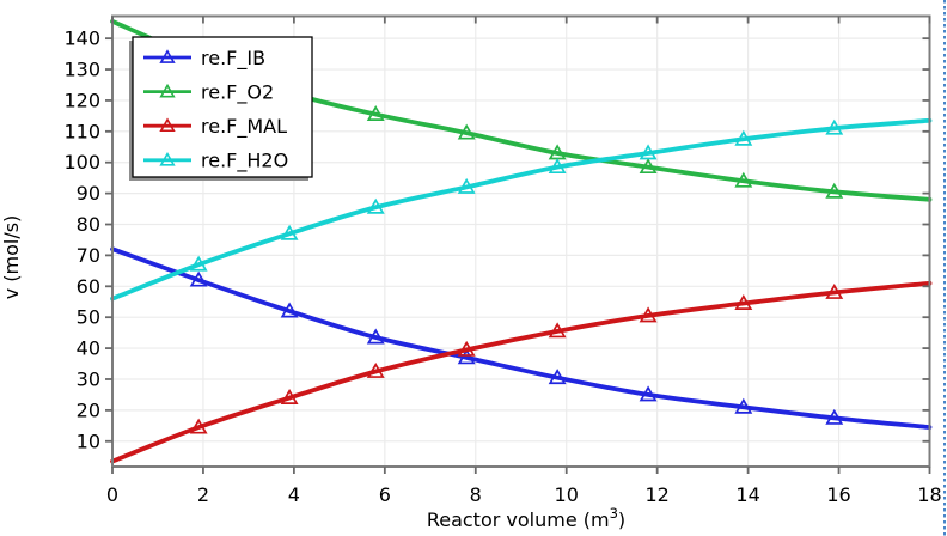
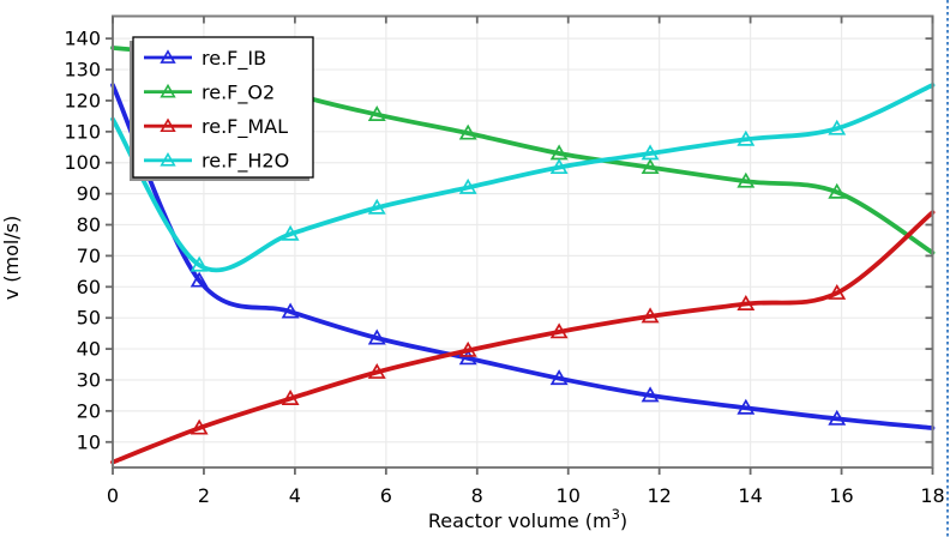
re.F_IB/0: 72 -> 125
re.F_O2/0: 146 -> 137
re.F_H2O/0: 56 -> 114
re.F_O2/18: 88 -> 71
re.F_MAL/18: 61 -> 84
re.F_H2O/18: 114 -> 125
